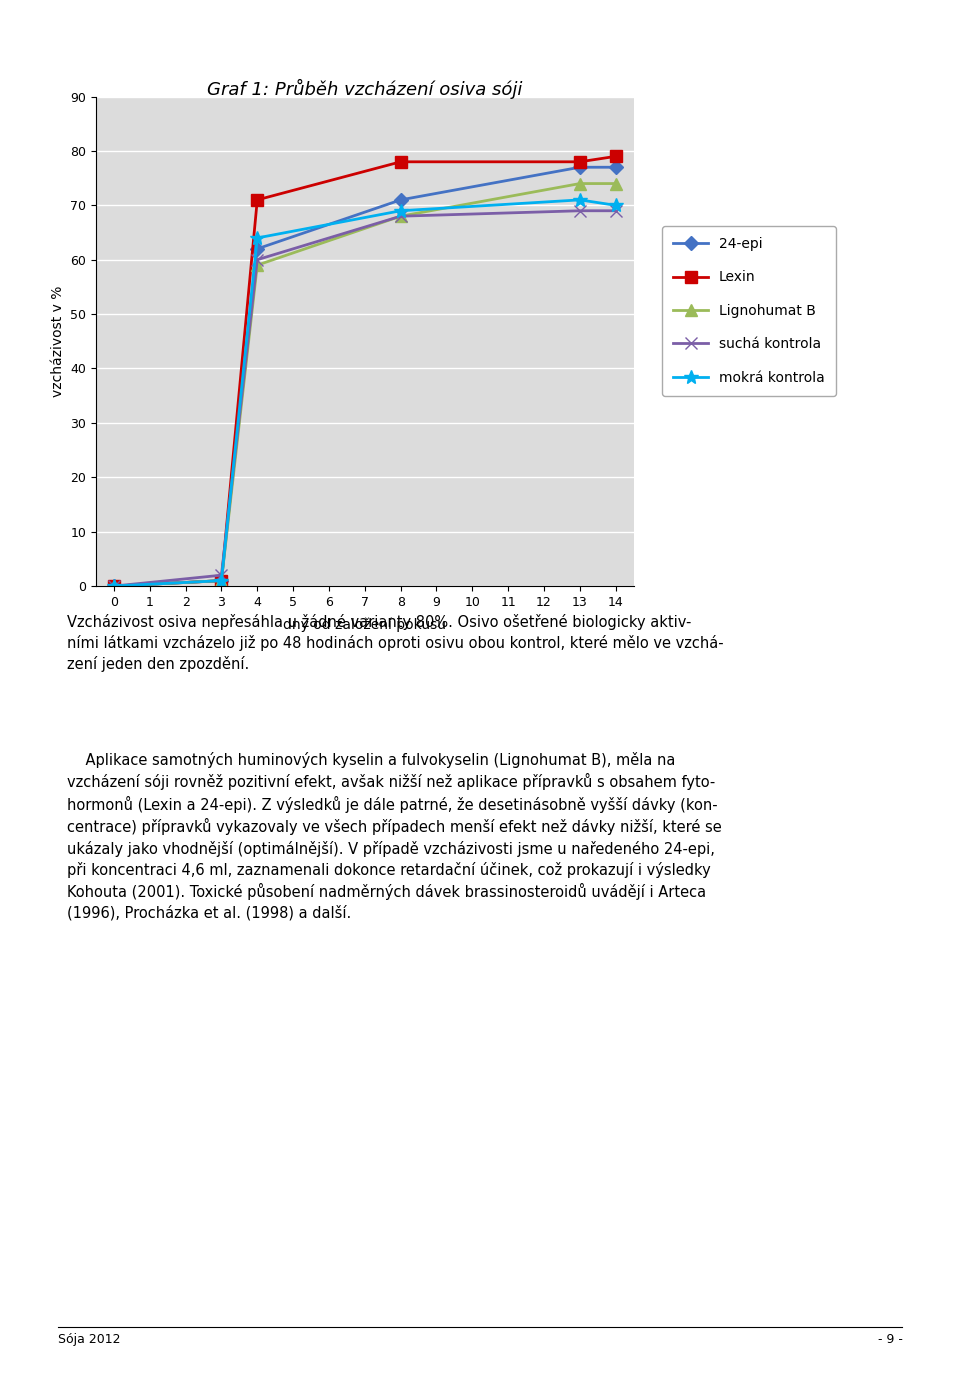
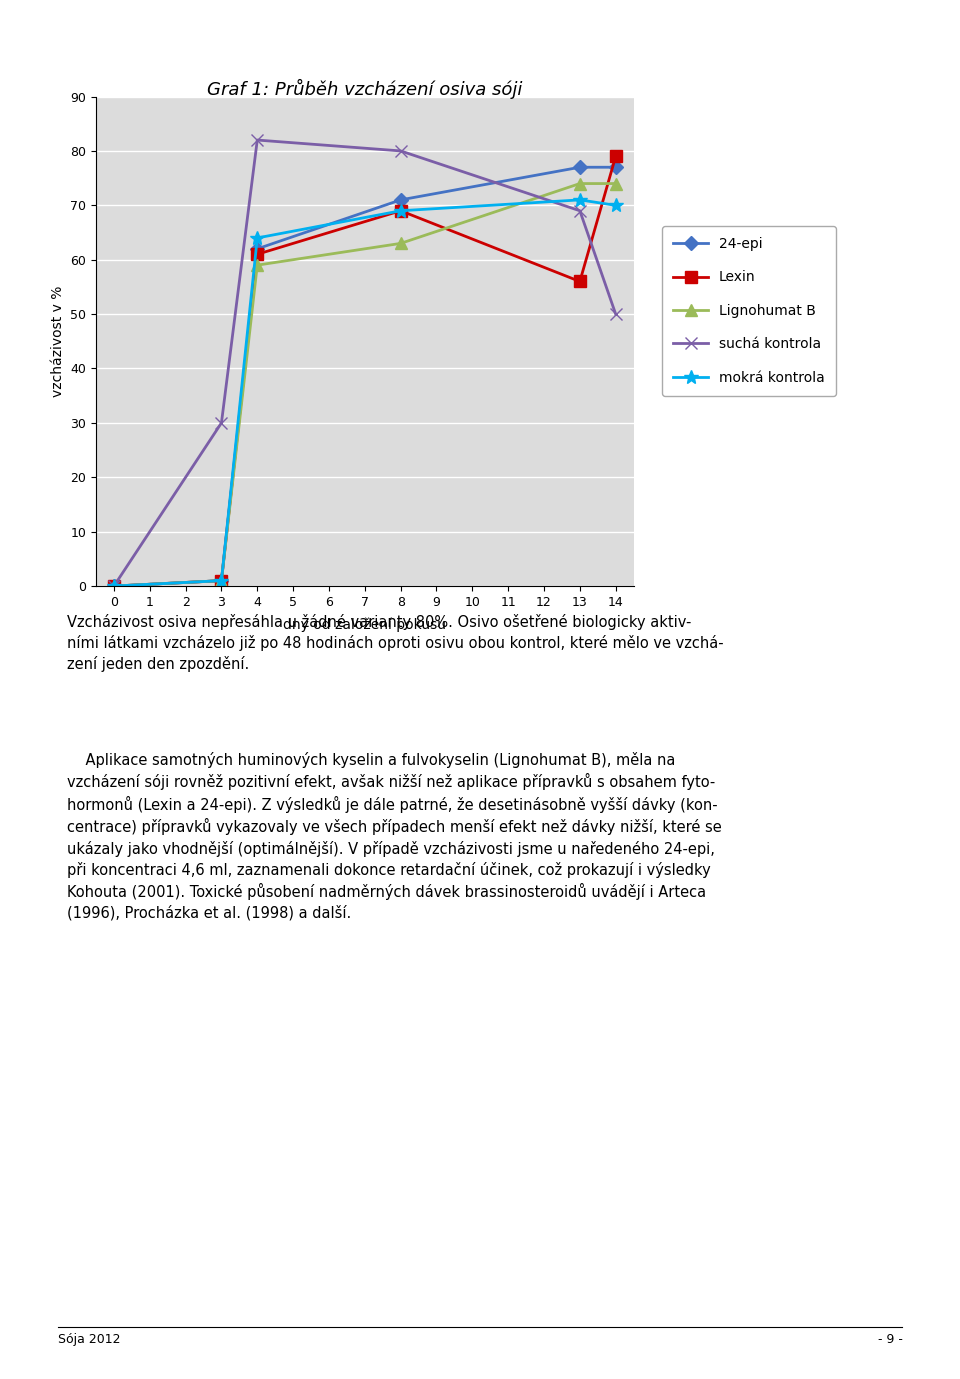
suchá kontrola/3: 2 -> 30
Lexin/4: 71 -> 61
suchá kontrola/4: 60 -> 82
Lexin/8: 78 -> 69
Lignohumat B/8: 68 -> 63
suchá kontrola/8: 68 -> 80
Lexin/13: 78 -> 56
suchá kontrola/14: 69 -> 50
